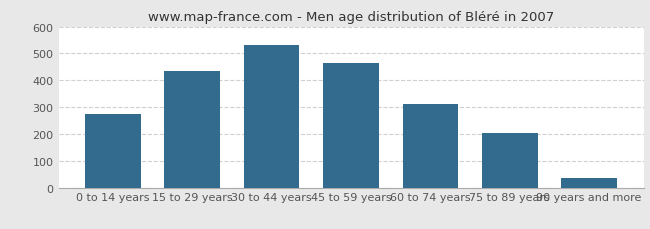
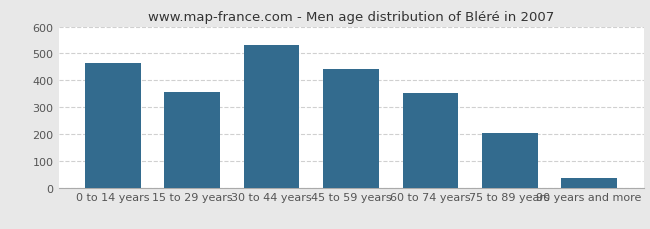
0 to 14 years: 275 -> 465
15 to 29 years: 435 -> 358
45 to 59 years: 465 -> 442
60 to 74 years: 310 -> 352
